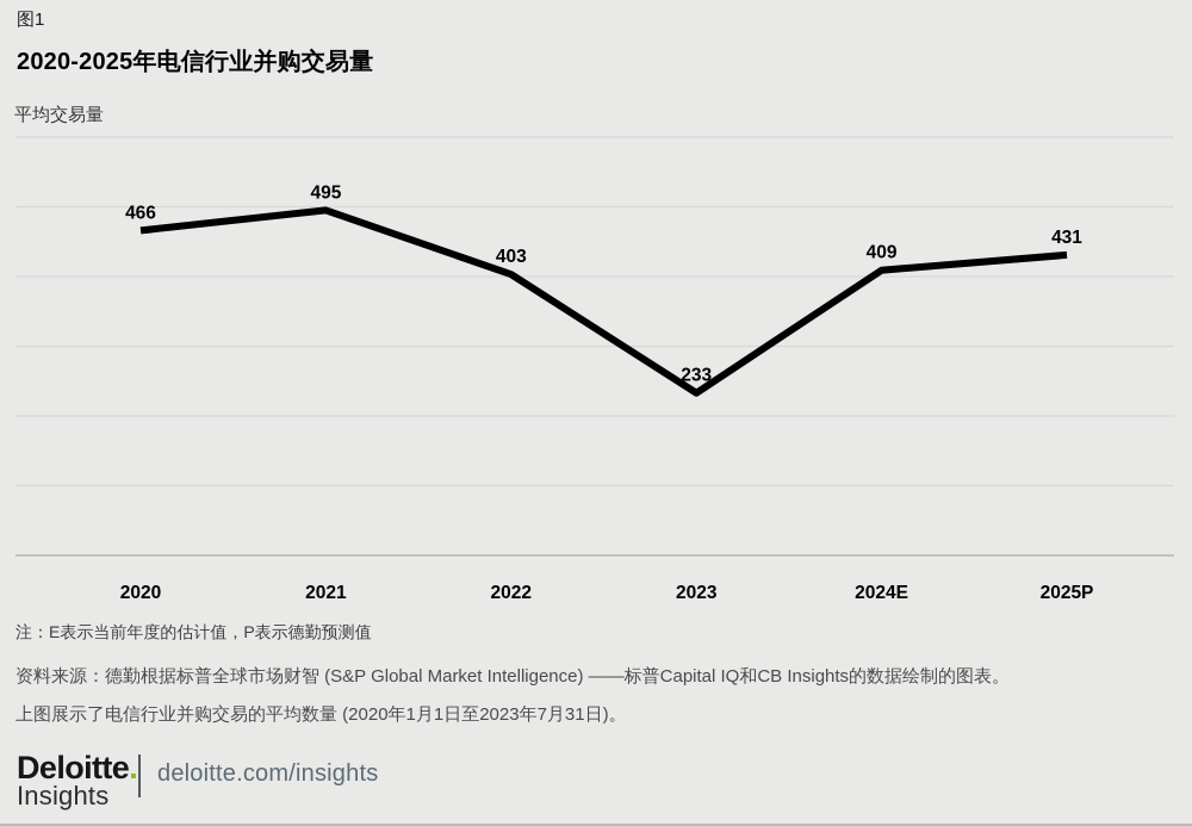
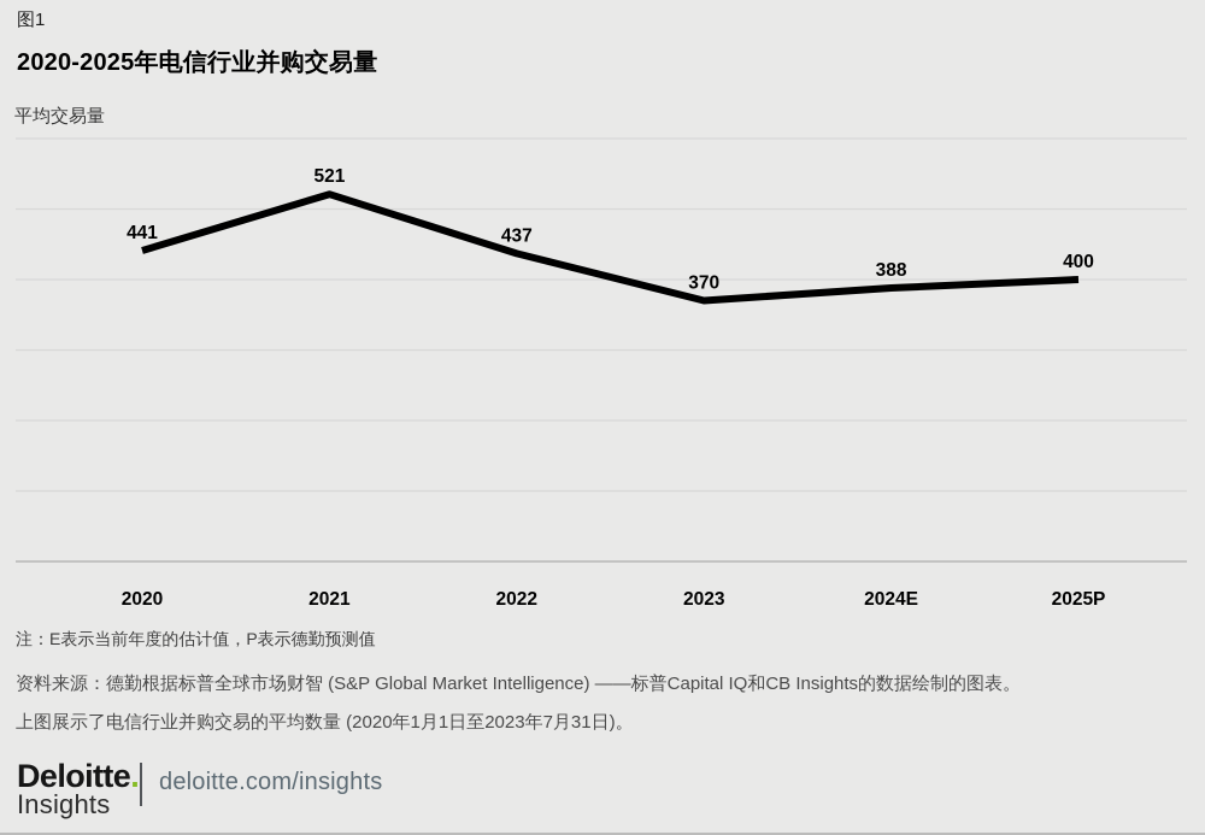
2020: 466 -> 441
2021: 495 -> 521
2022: 403 -> 437
2023: 233 -> 370
2024E: 409 -> 388
2025P: 431 -> 400
